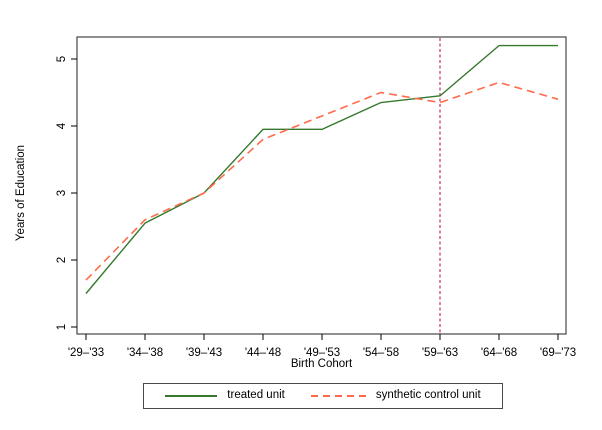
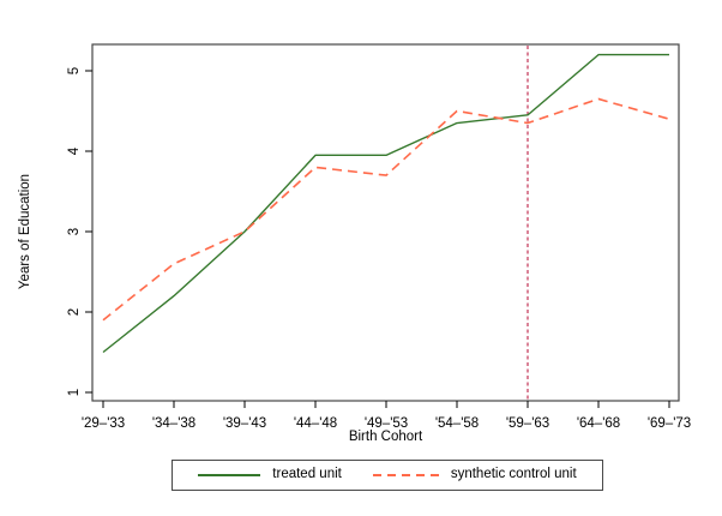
synthetic control unit/'29–'33: 1.7 -> 1.9
treated unit/'34–'38: 2.5 -> 2.2
synthetic control unit/'49–'53: 4.2 -> 3.7
